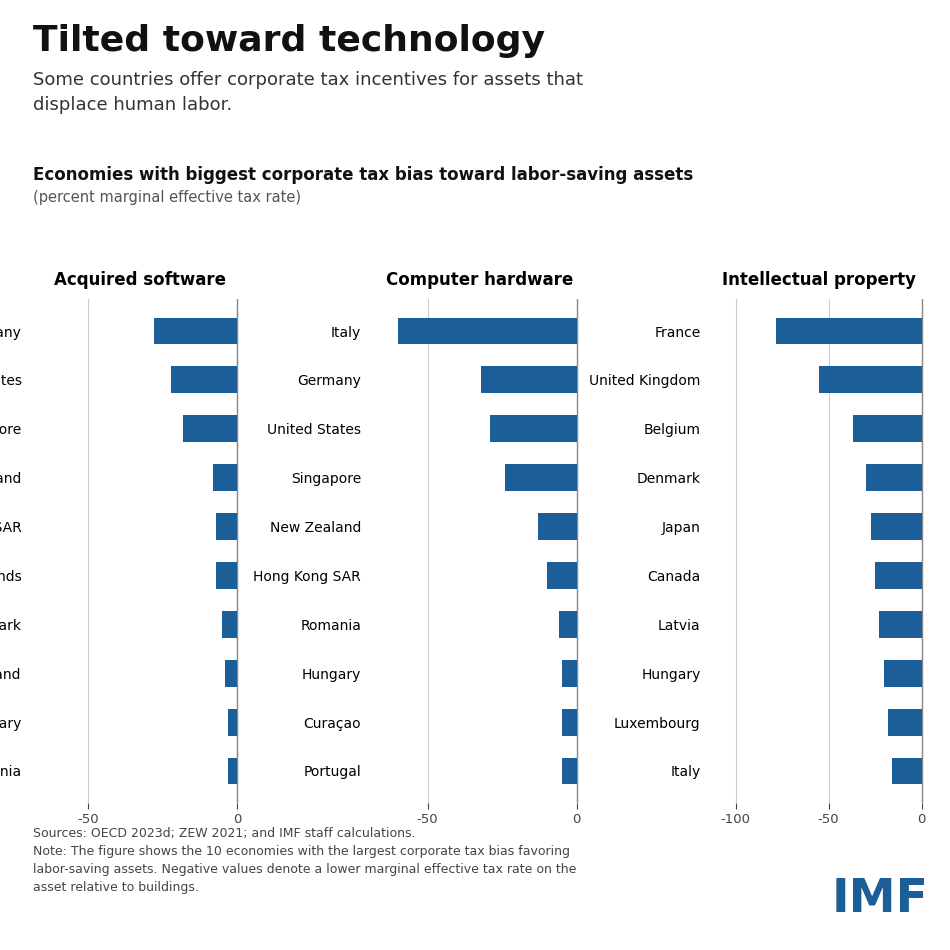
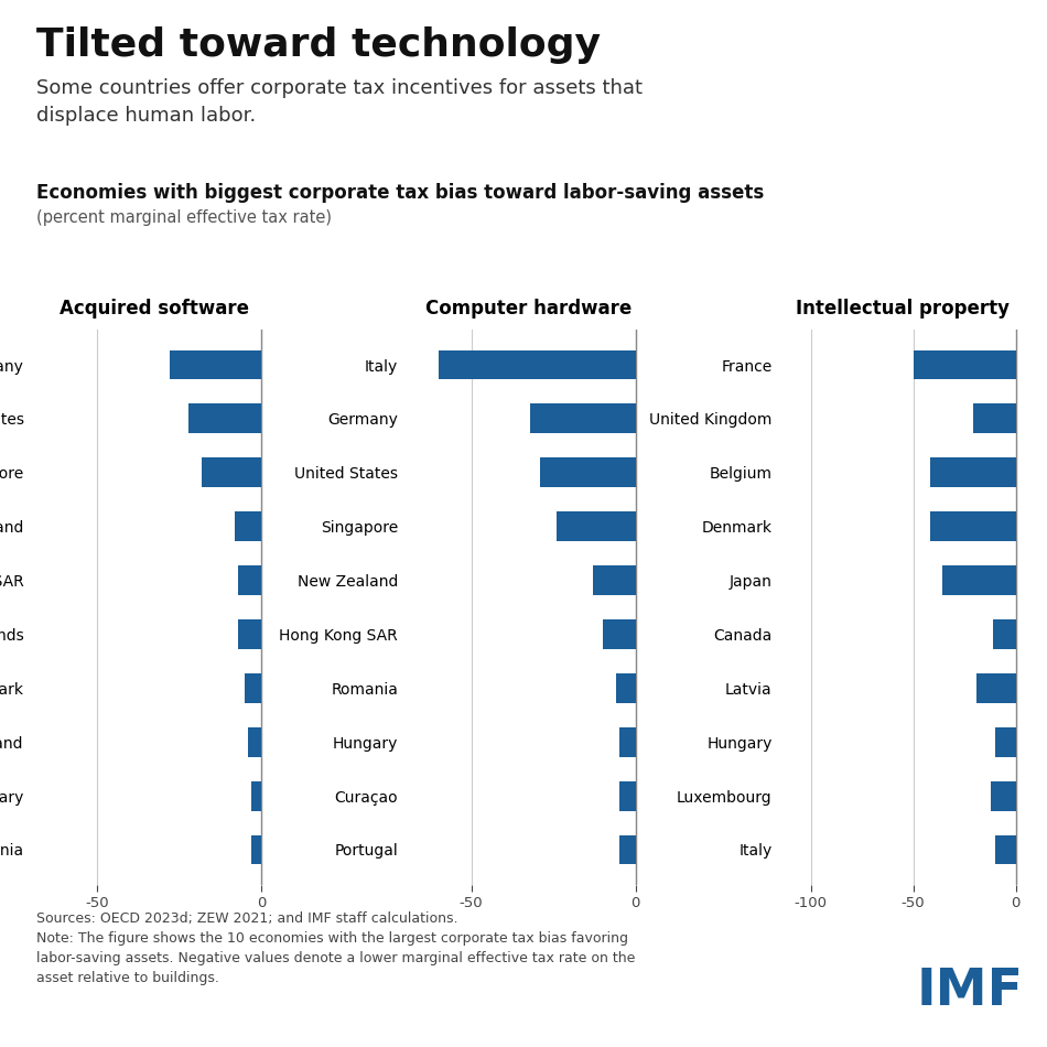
Intellectual property/France: -78 -> -50
Intellectual property/United Kingdom: -55 -> -21
Intellectual property/Belgium: -37 -> -42
Intellectual property/Denmark: -30 -> -42
Intellectual property/Japan: -27 -> -36
Intellectual property/Canada: -25 -> -11
Intellectual property/Latvia: -23 -> -19
Intellectual property/Hungary: -20 -> -10
Intellectual property/Luxembourg: -18 -> -12
Intellectual property/Italy: -16 -> -10
